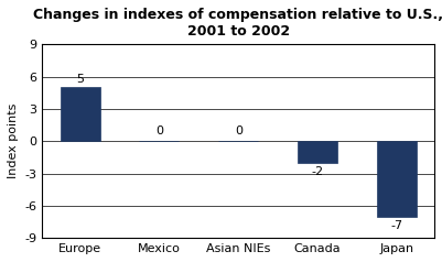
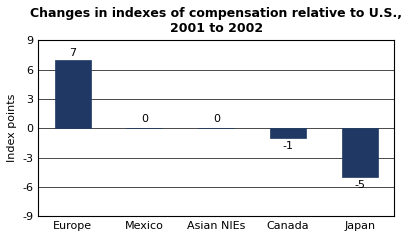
Europe: 5 -> 7
Canada: -2 -> -1
Japan: -7 -> -5
